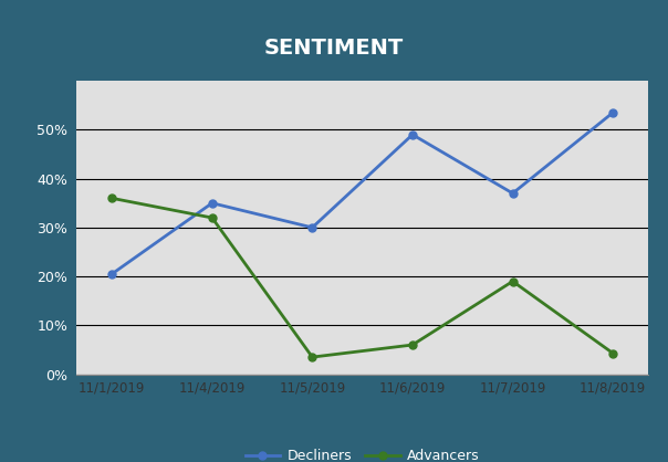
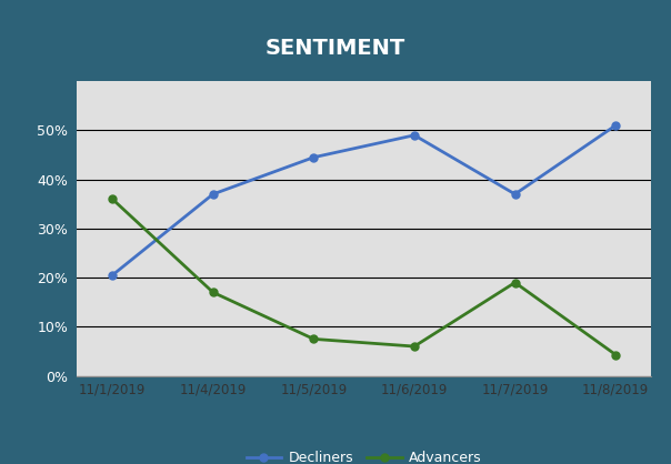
Decliners/11/4/2019: 35.0% -> 37.0%
Advancers/11/4/2019: 32.0% -> 17.0%
Decliners/11/5/2019: 30.0% -> 44.5%
Advancers/11/5/2019: 3.5% -> 7.5%
Decliners/11/8/2019: 53.5% -> 51.0%
